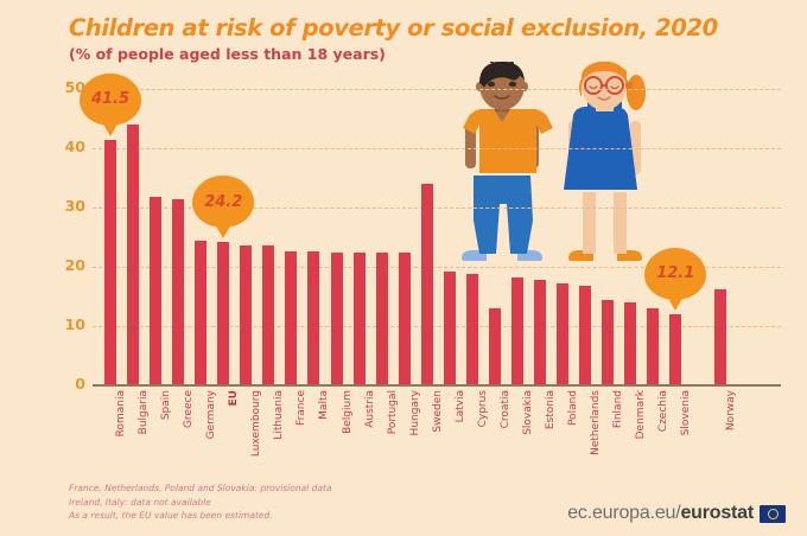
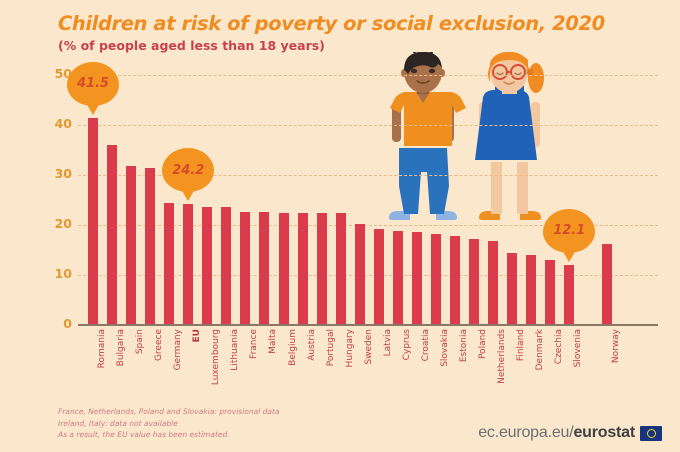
Bulgaria: 44 -> 36
Sweden: 34 -> 20
Croatia: 13 -> 19
